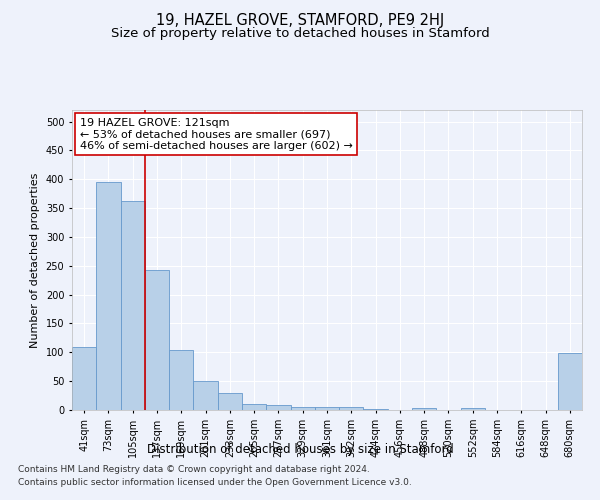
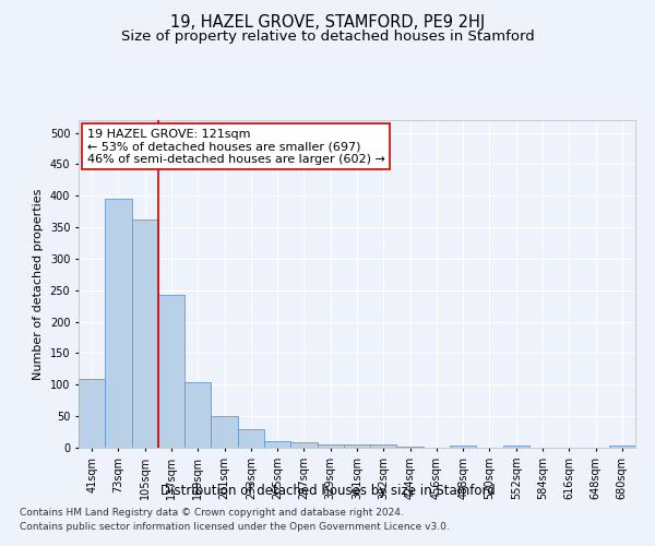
680sqm: 98 -> 3
